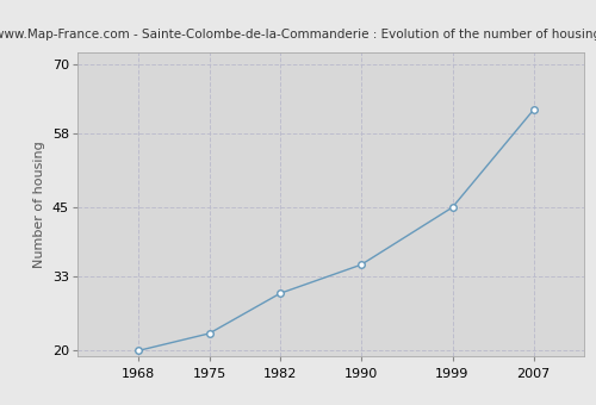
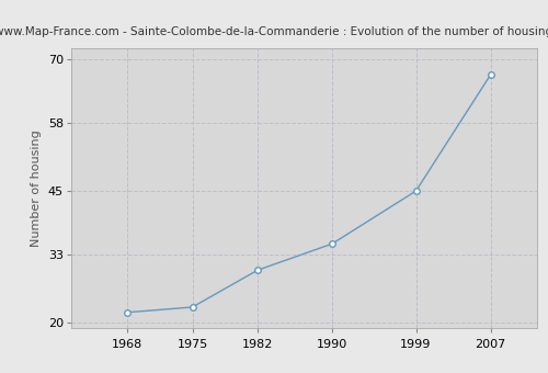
1968: 20 -> 22
2007: 62 -> 67
